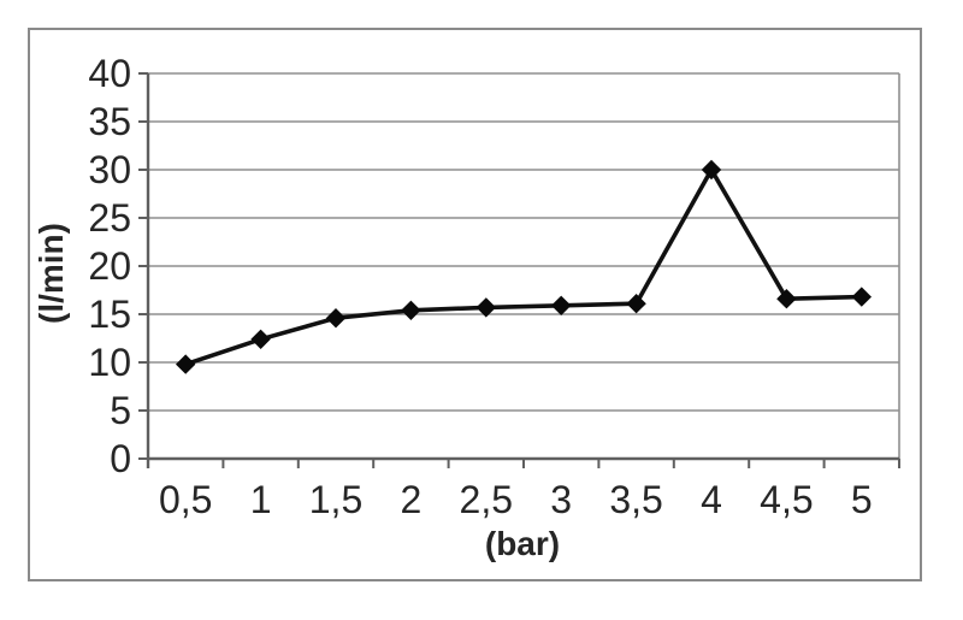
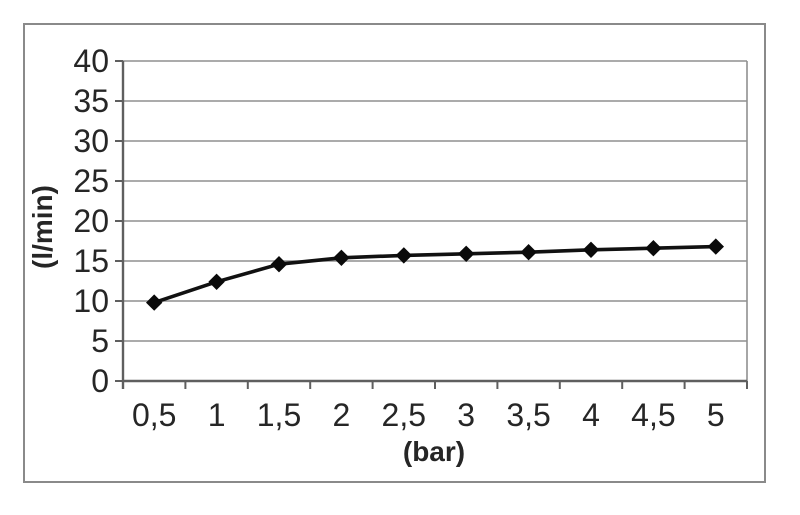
4: 30 -> 16
